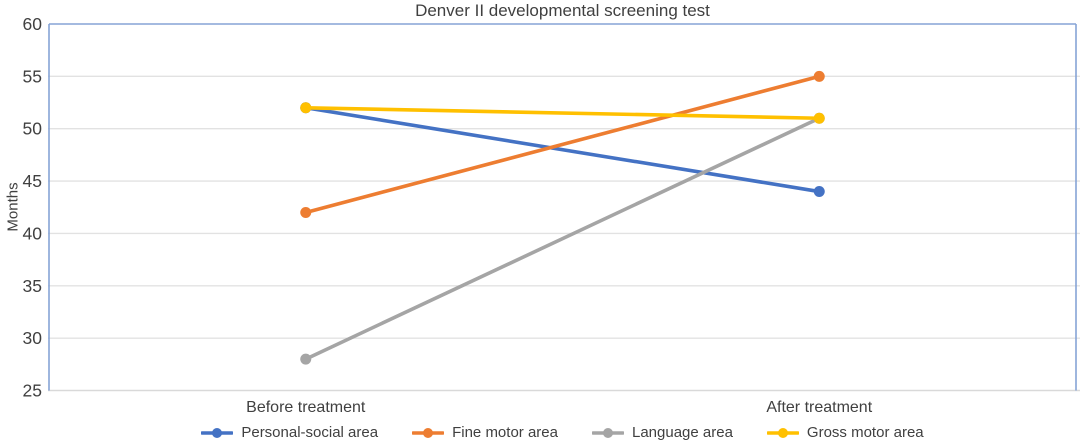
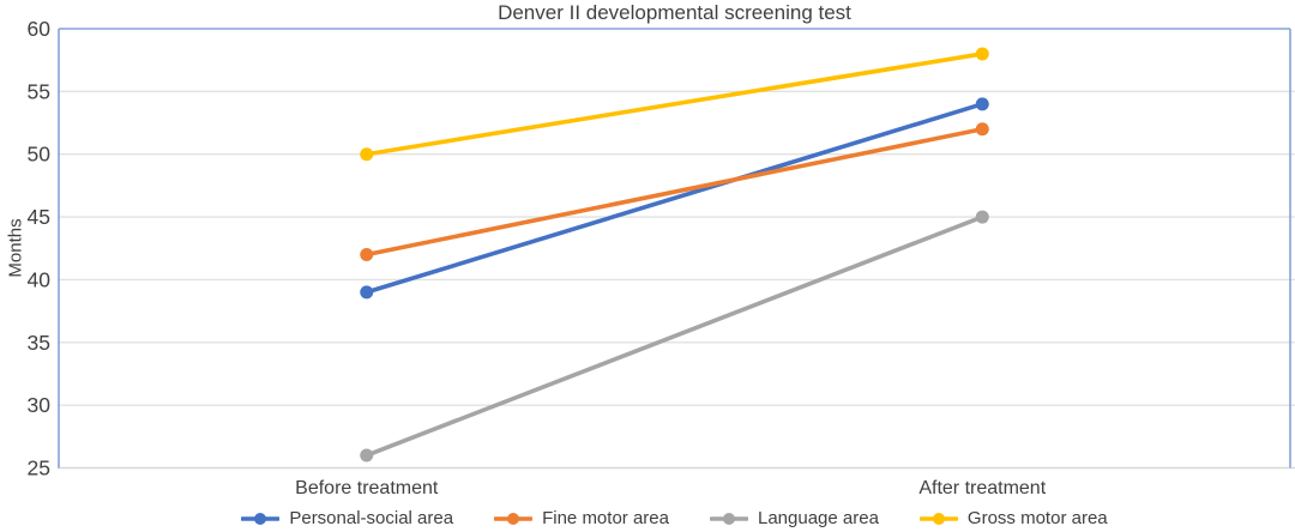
Personal-social area/Before treatment: 52 -> 39
Language area/Before treatment: 28 -> 26
Gross motor area/Before treatment: 52 -> 50
Personal-social area/After treatment: 44 -> 54
Fine motor area/After treatment: 55 -> 52
Language area/After treatment: 51 -> 45
Gross motor area/After treatment: 51 -> 58
